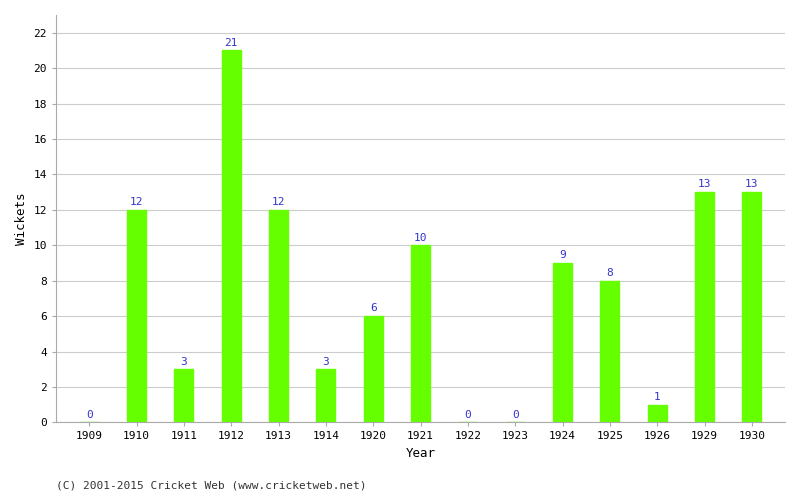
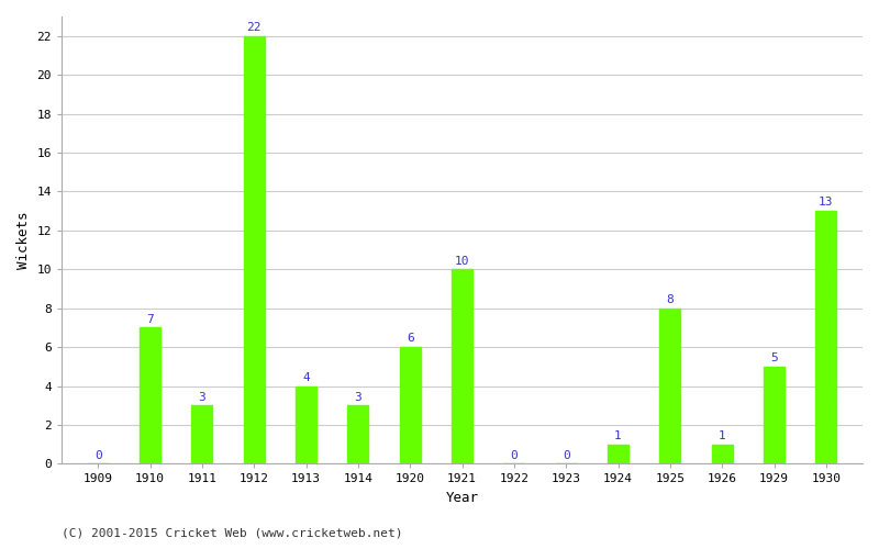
1910: 12 -> 7
1912: 21 -> 22
1913: 12 -> 4
1924: 9 -> 1
1929: 13 -> 5
